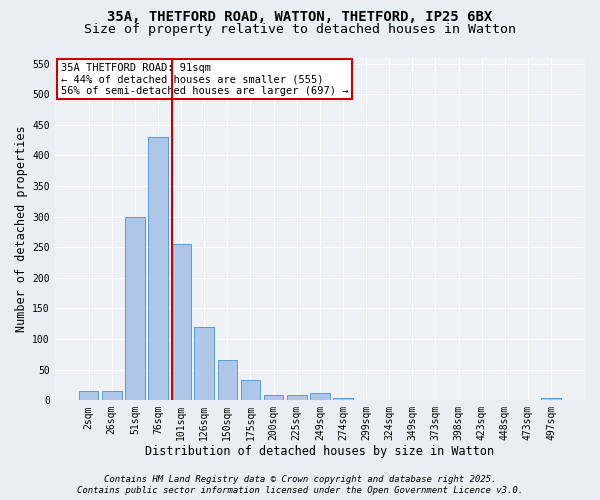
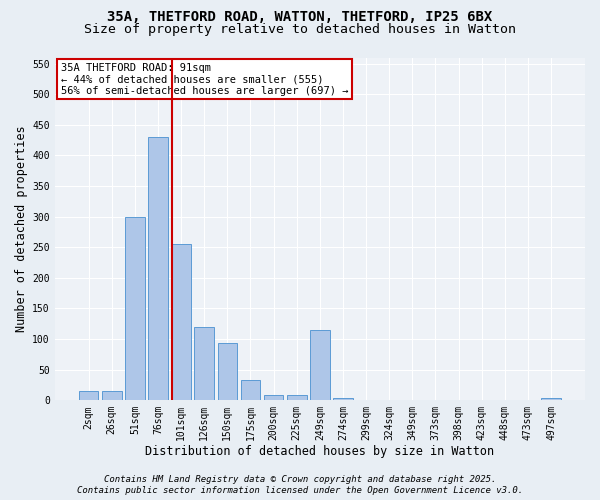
150sqm: 65 -> 94
249sqm: 12 -> 114
